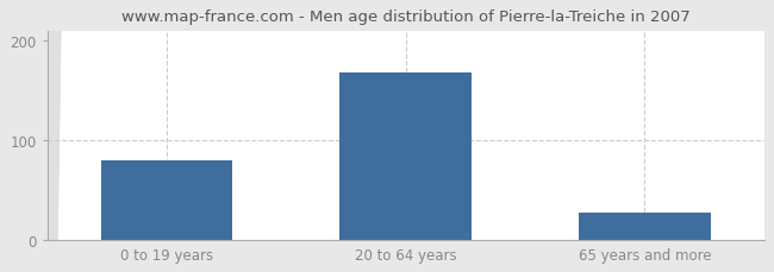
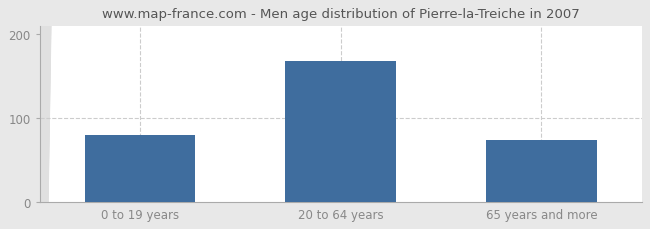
65 years and more: 28 -> 74
